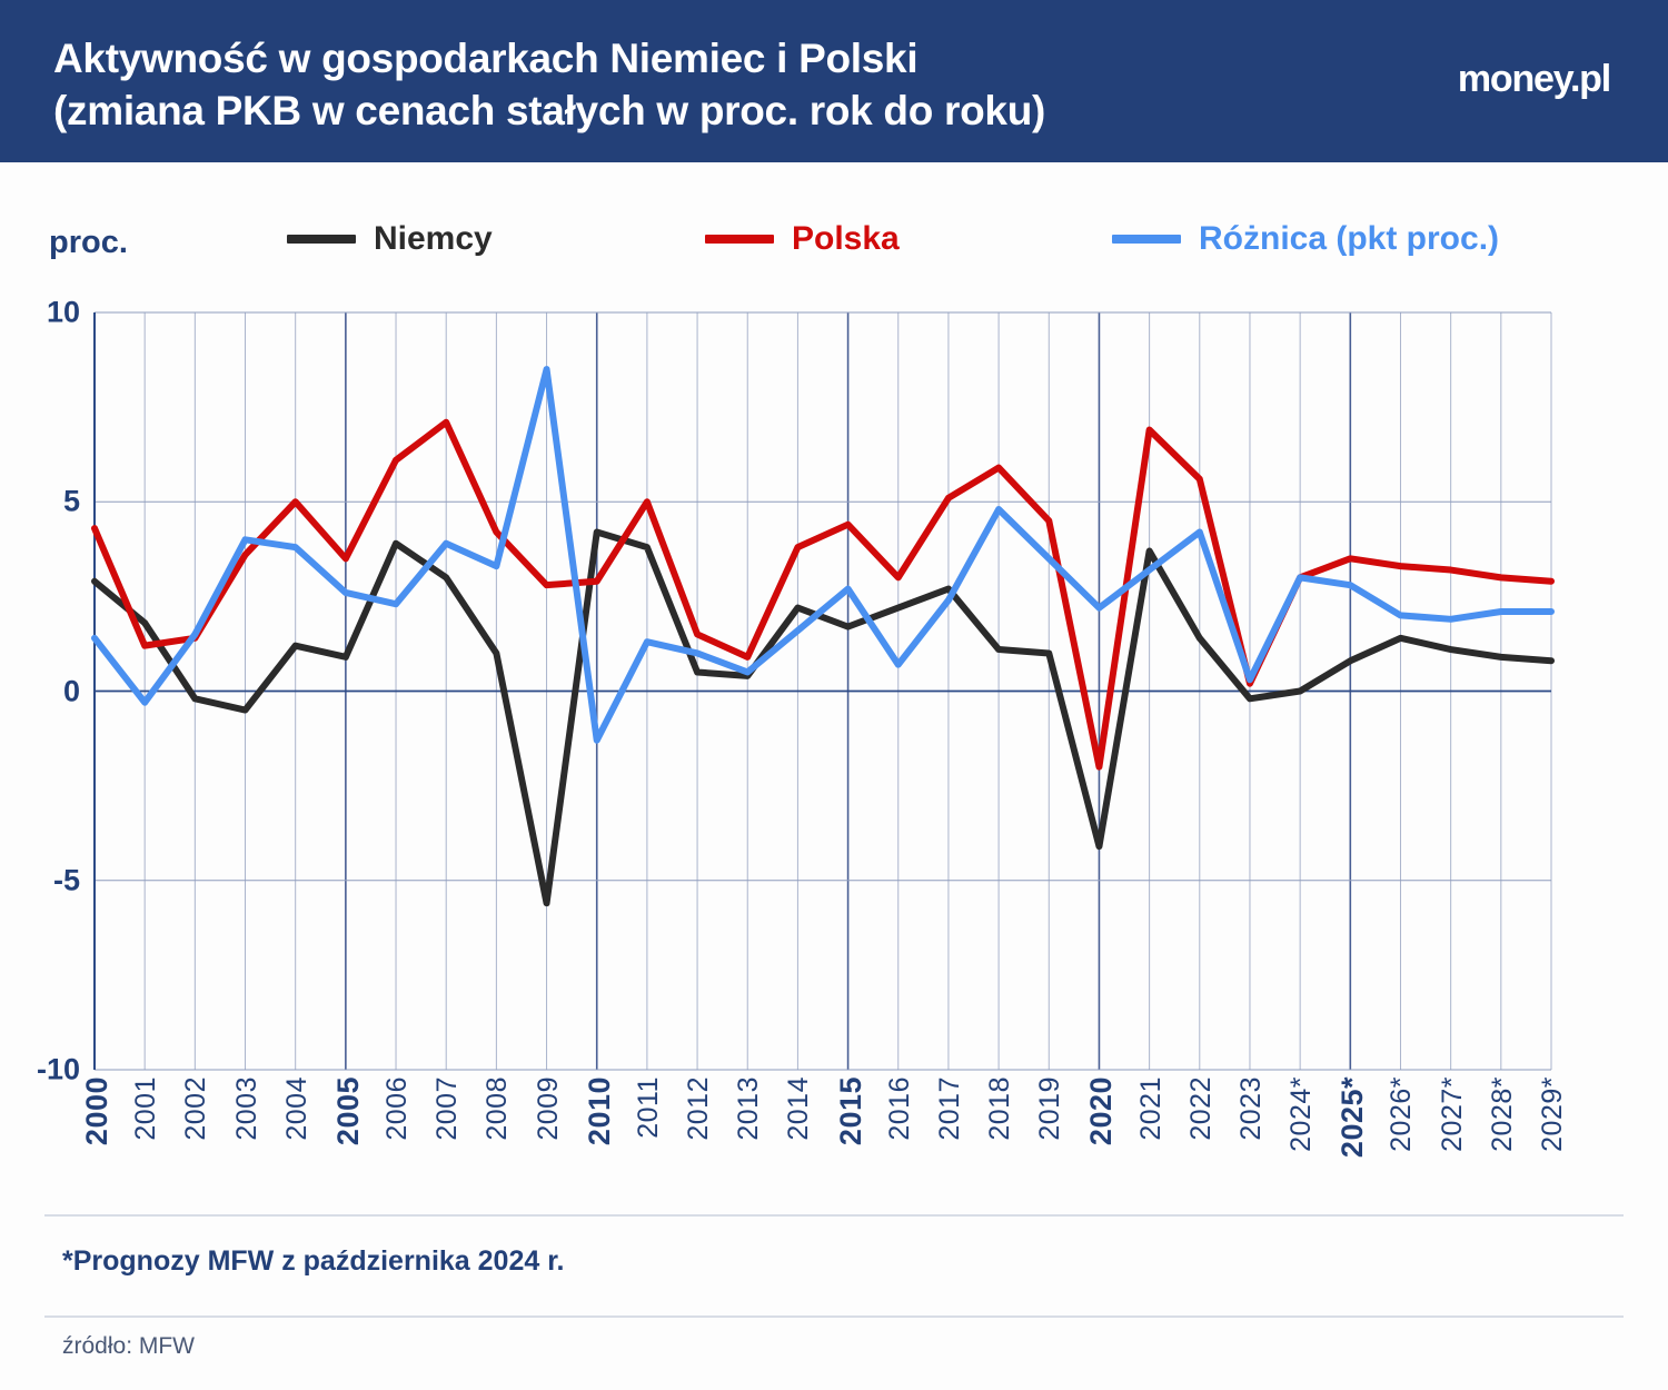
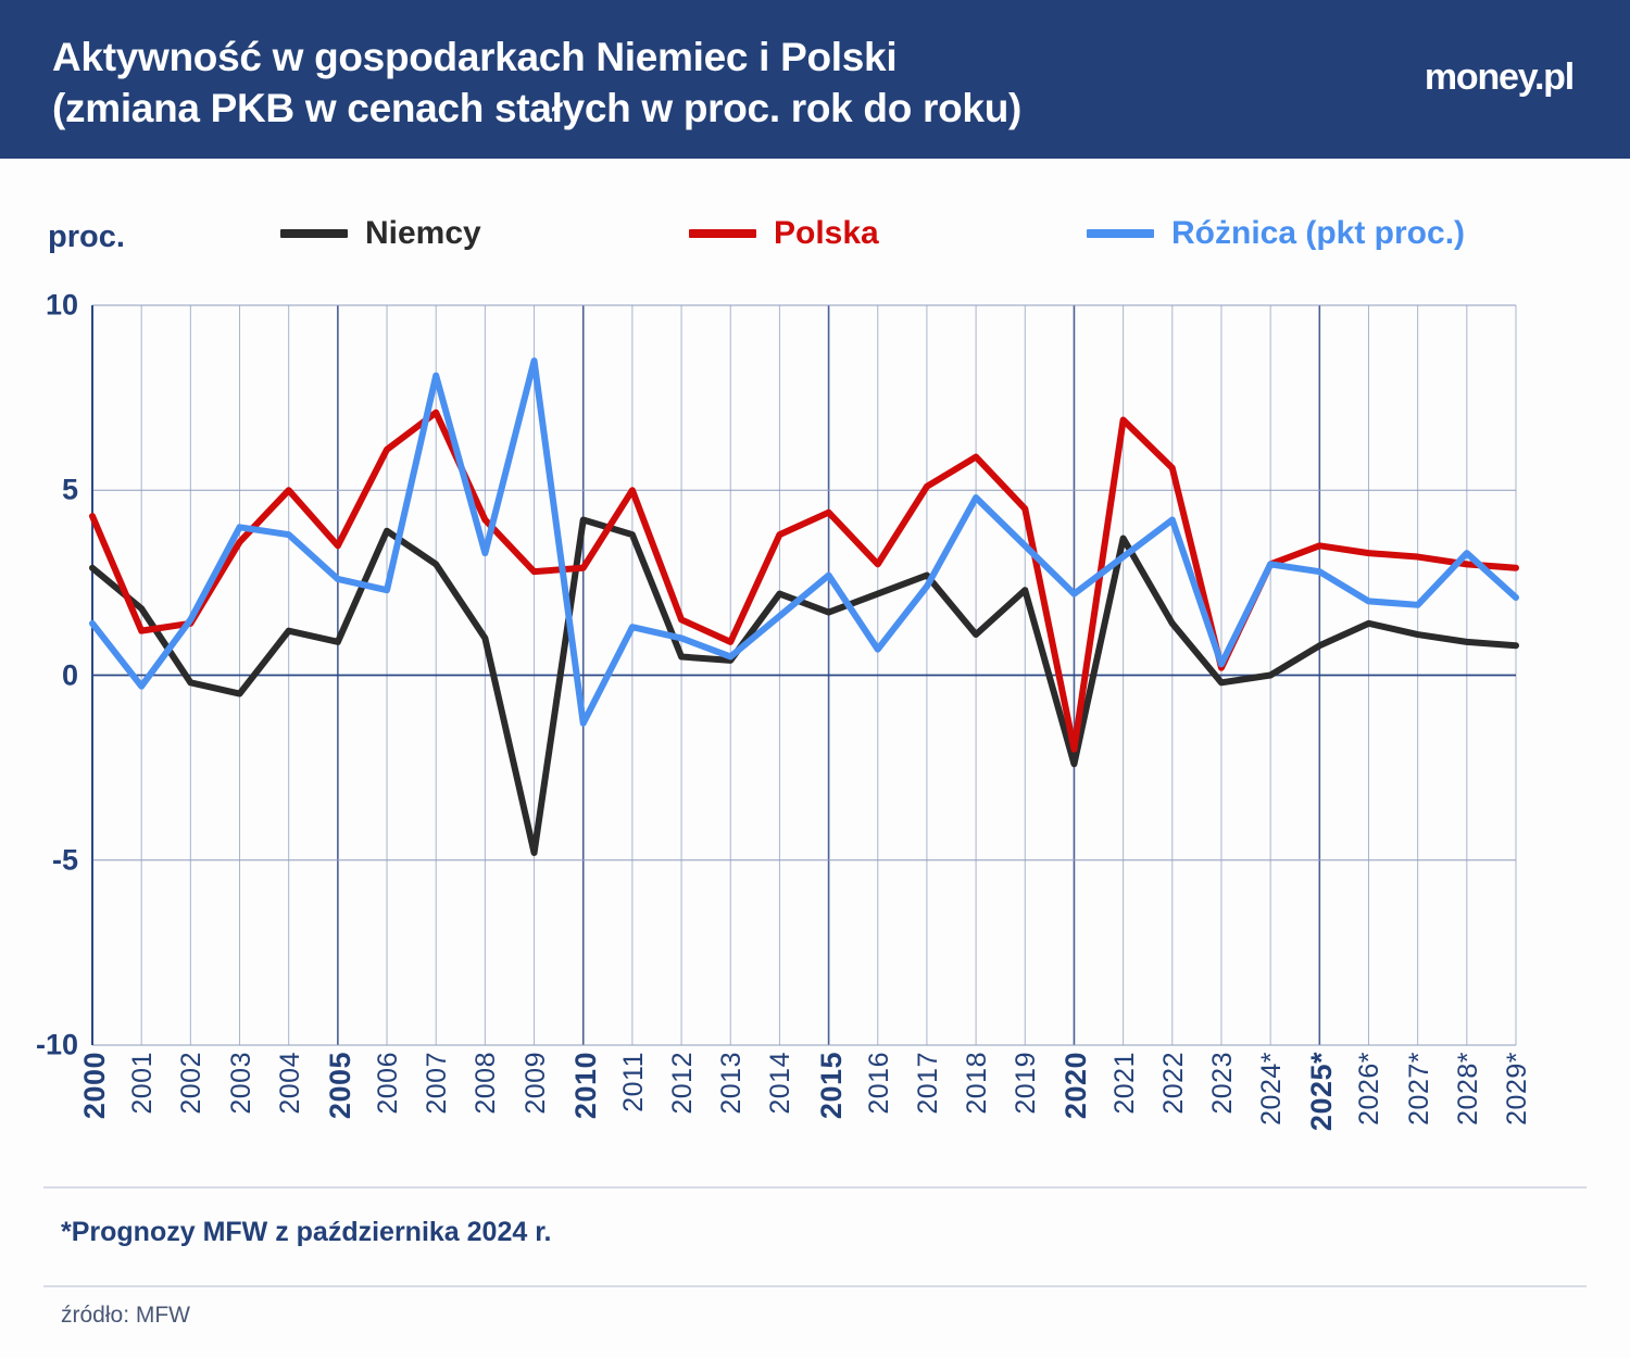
Różnica (pkt proc.)/2007: 3.9 -> 8.1
Niemcy/2009: -5.6 -> -4.8
Niemcy/2019: 1.0 -> 2.3
Niemcy/2020: -4.1 -> -2.4
Różnica (pkt proc.)/2028*: 2.1 -> 3.3
